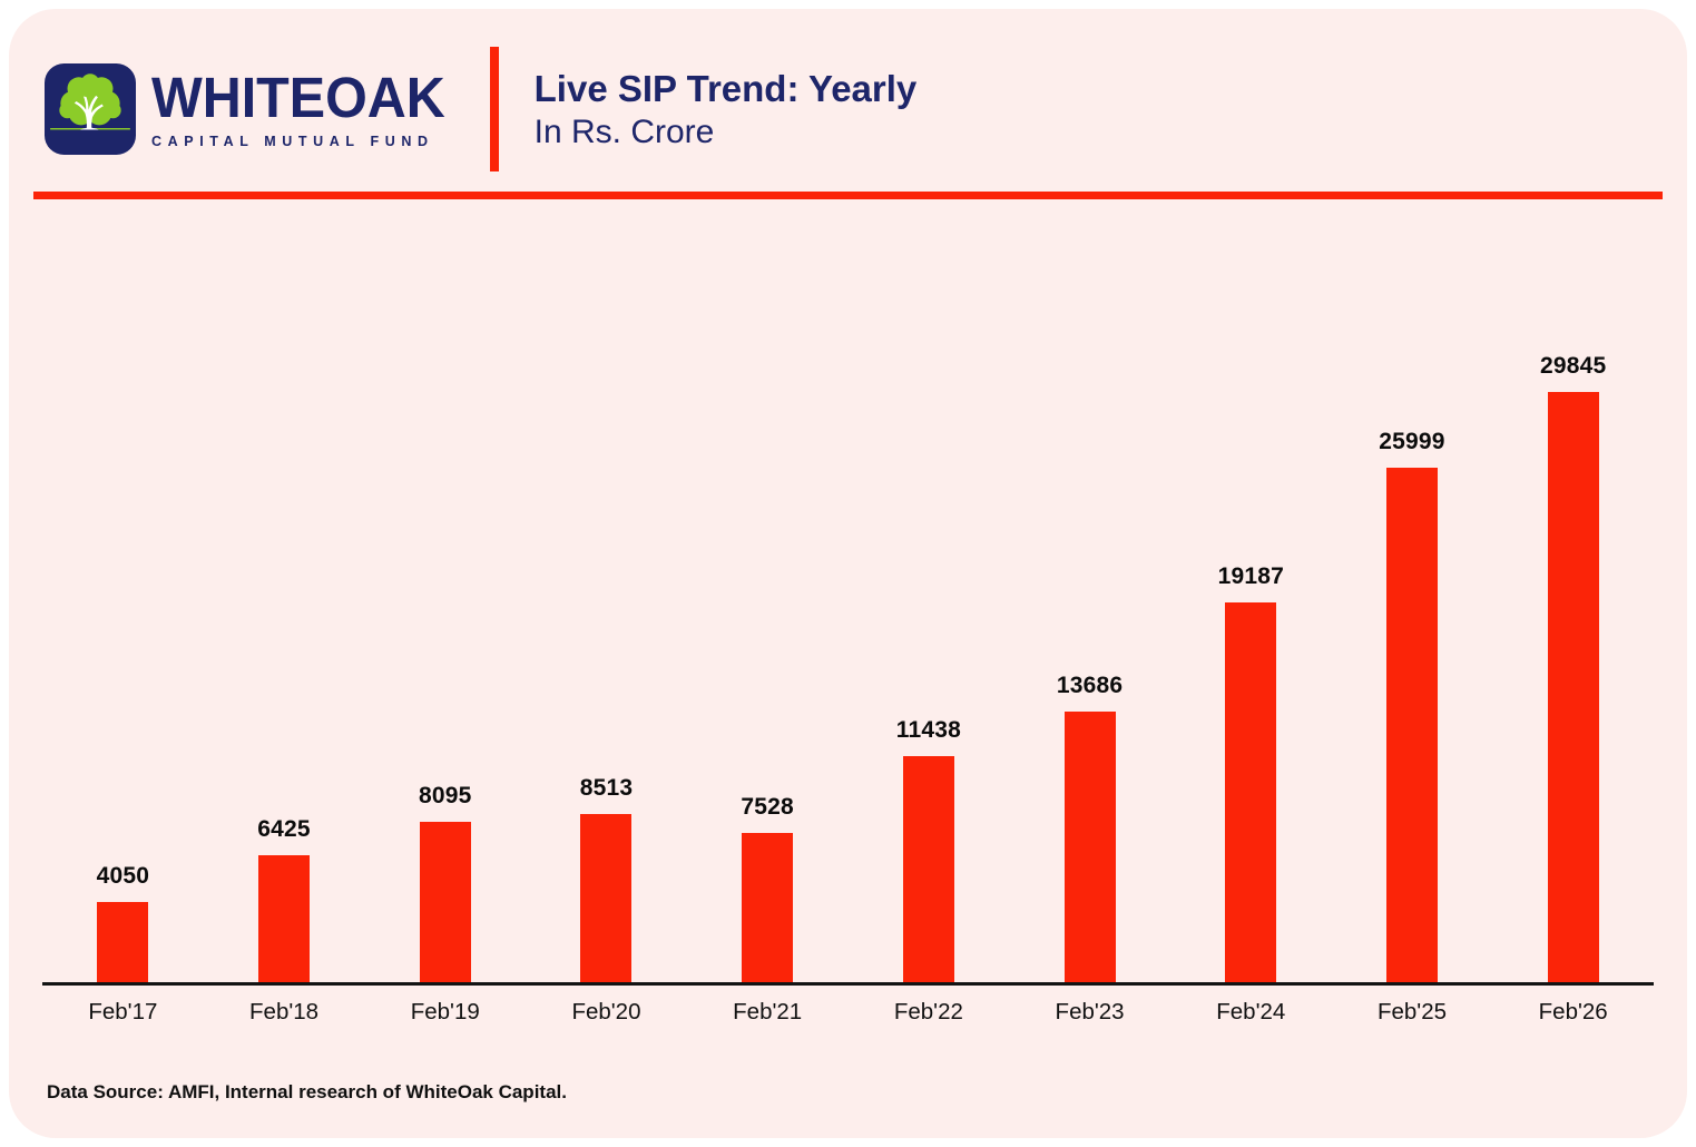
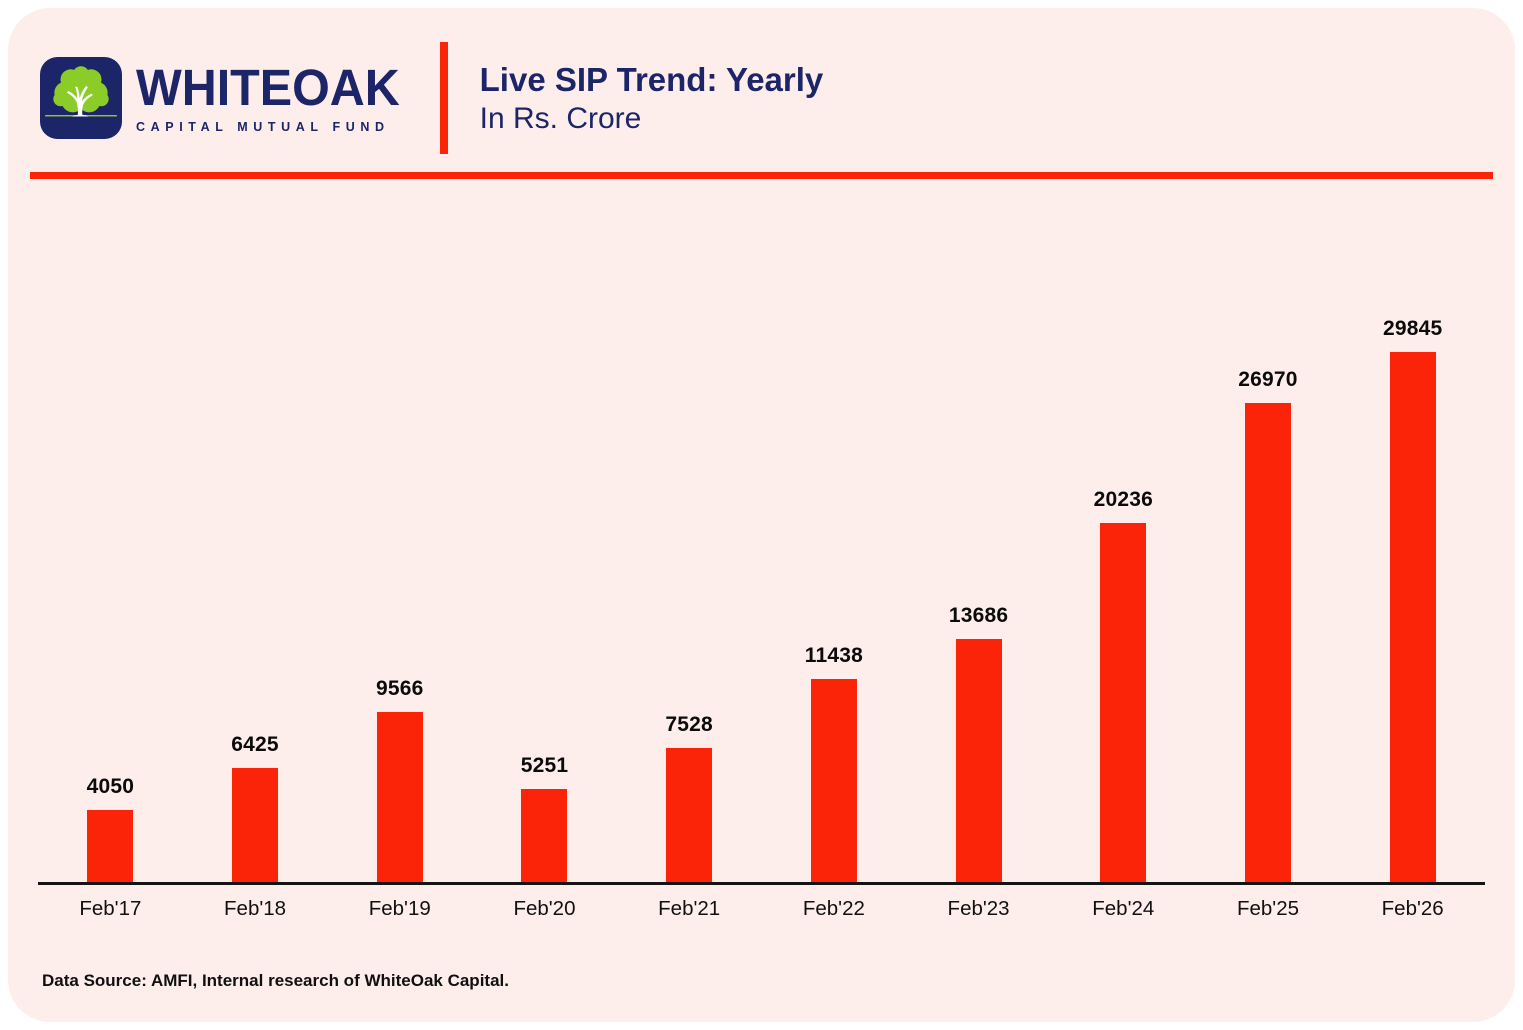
Feb'19: 8095 -> 9566
Feb'20: 8513 -> 5251
Feb'24: 19187 -> 20236
Feb'25: 25999 -> 26970
